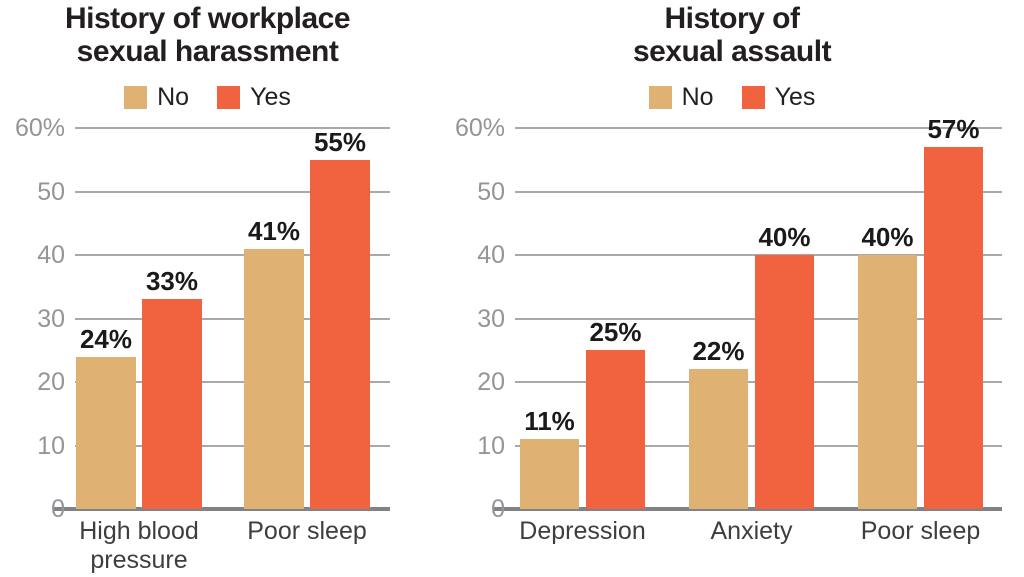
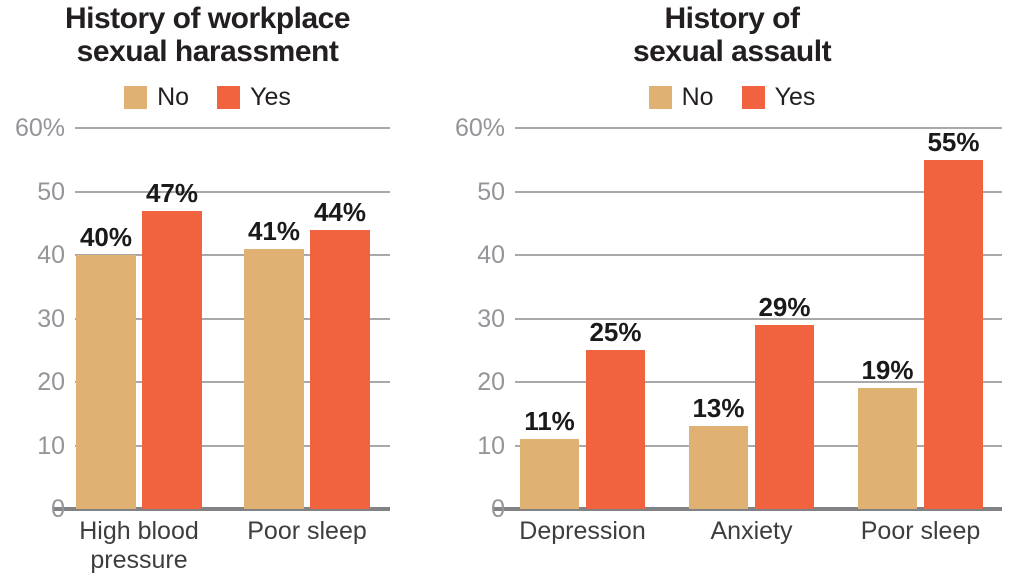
History of workplace sexual harassment/No/High blood pressure: 24% -> 40%
History of workplace sexual harassment/Yes/High blood pressure: 33% -> 47%
History of workplace sexual harassment/Yes/Poor sleep: 55% -> 44%
History of sexual assault/No/Anxiety: 22% -> 13%
History of sexual assault/Yes/Anxiety: 40% -> 29%
History of sexual assault/No/Poor sleep: 40% -> 19%
History of sexual assault/Yes/Poor sleep: 57% -> 55%
